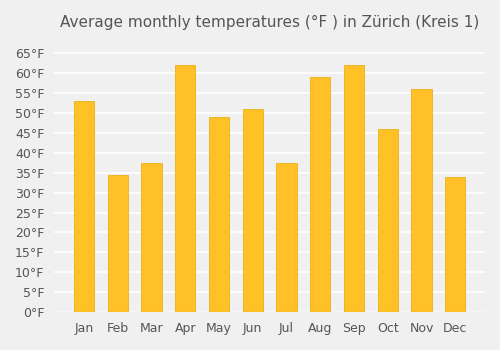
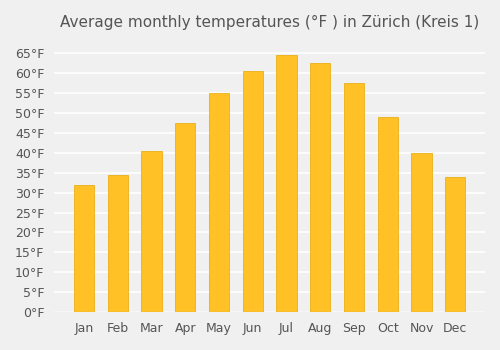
Jan: 53.0°F -> 32.0°F
Mar: 37.5°F -> 40.5°F
Apr: 62.0°F -> 47.5°F
May: 49.0°F -> 55.0°F
Jun: 51.0°F -> 60.5°F
Jul: 37.5°F -> 64.5°F
Aug: 59.0°F -> 62.5°F
Sep: 62.0°F -> 57.5°F
Oct: 46.0°F -> 49.0°F
Nov: 56.0°F -> 40.0°F
